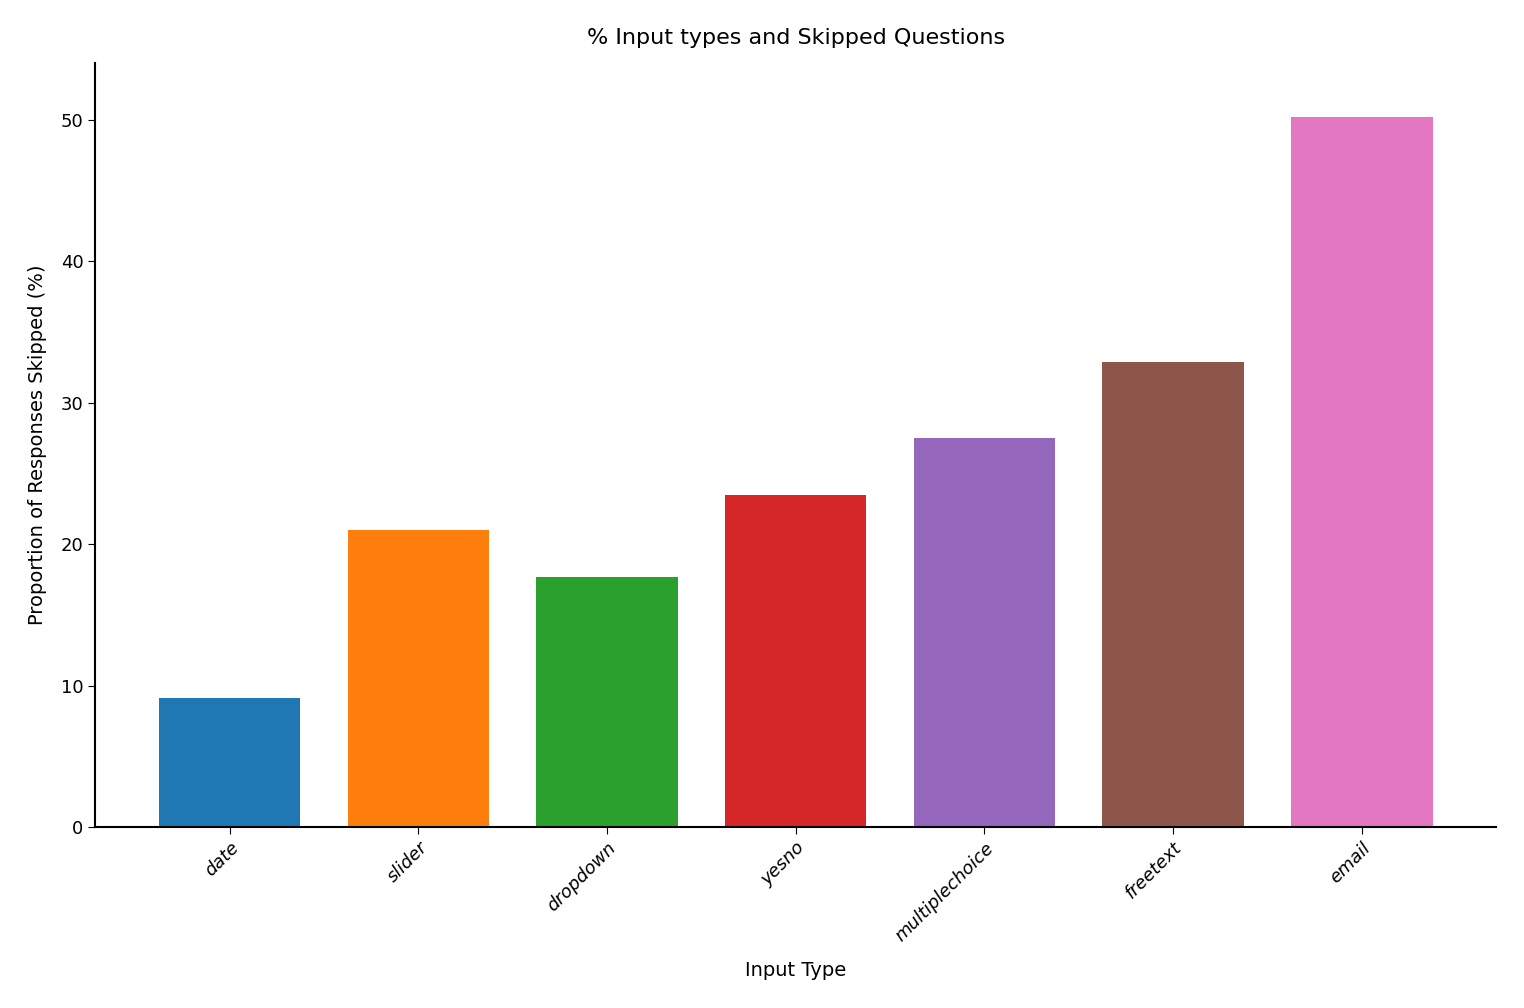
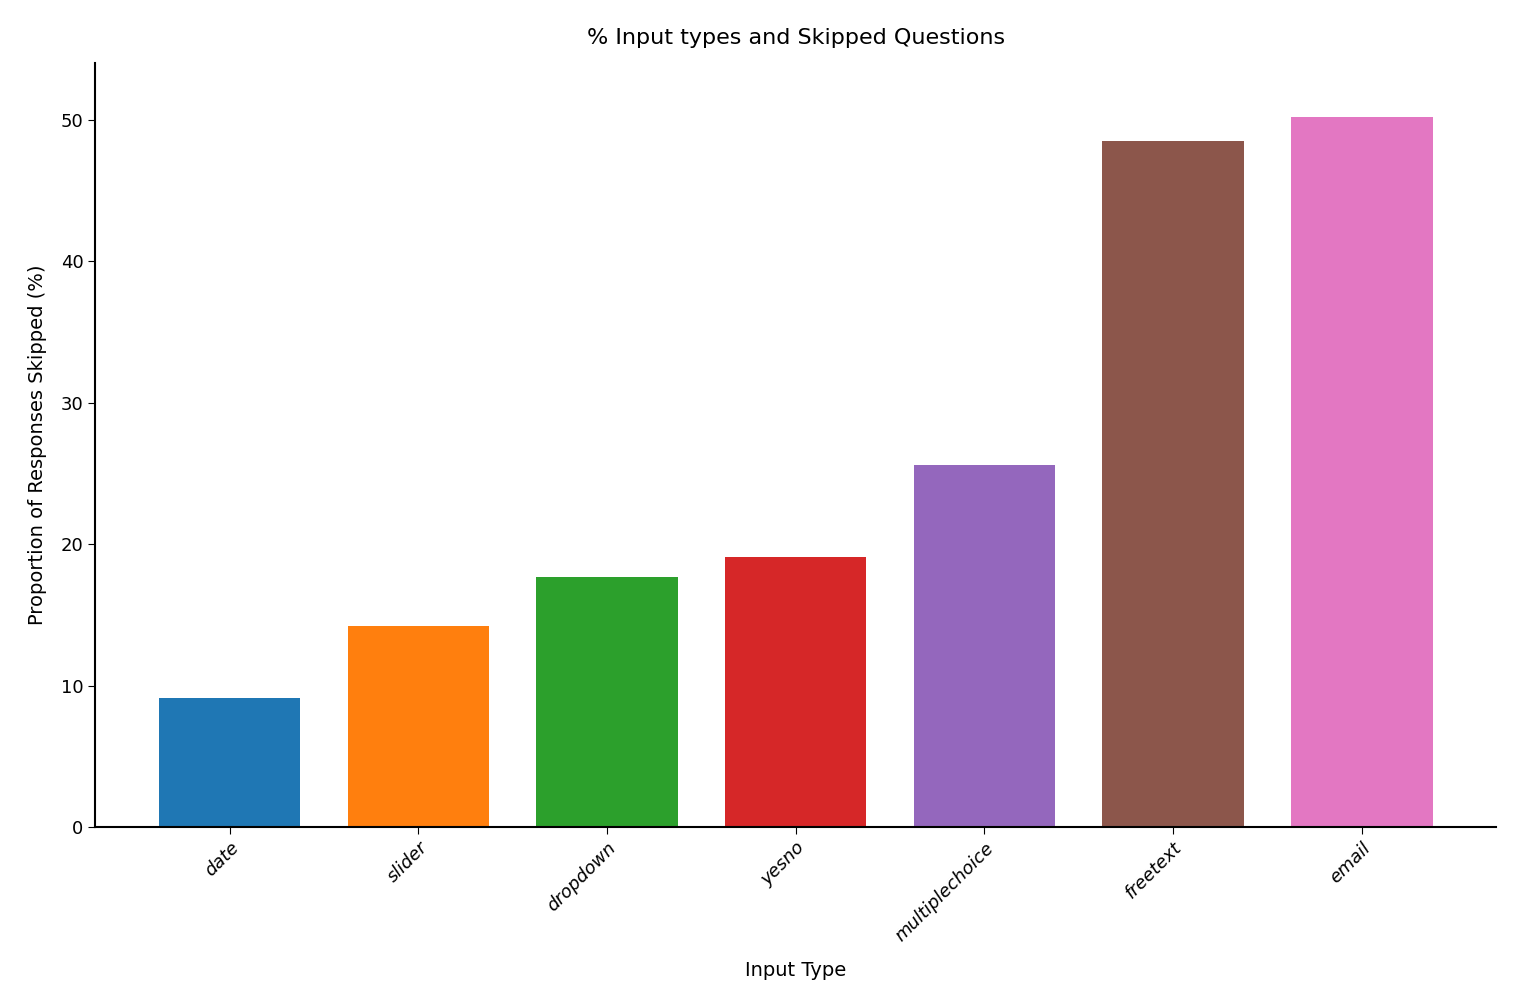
slider: 21.0 -> 14.2
yesno: 23.5 -> 19.1
multiplechoice: 27.5 -> 25.6
freetext: 32.9 -> 48.5
